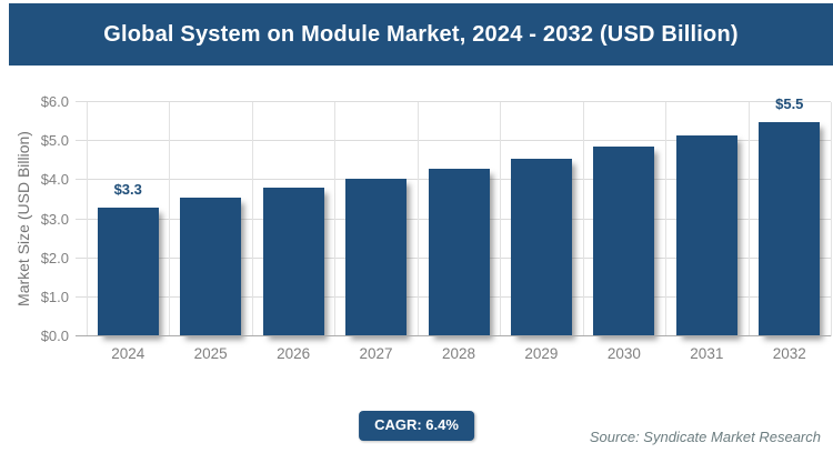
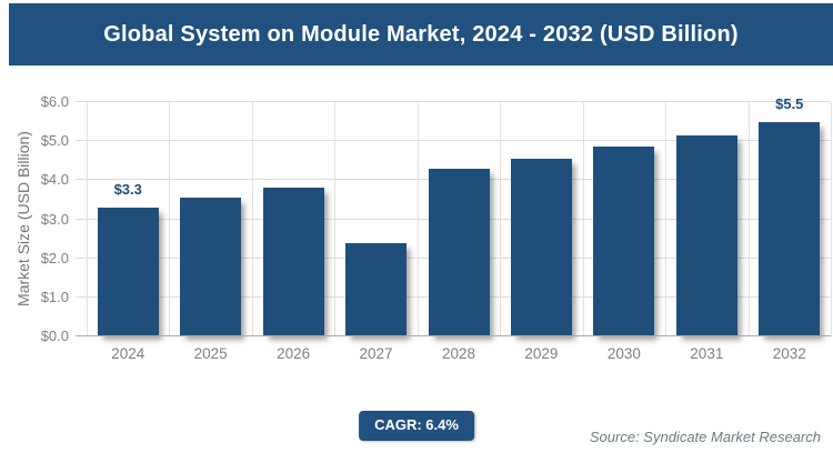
2027: $4.0 -> $2.4
